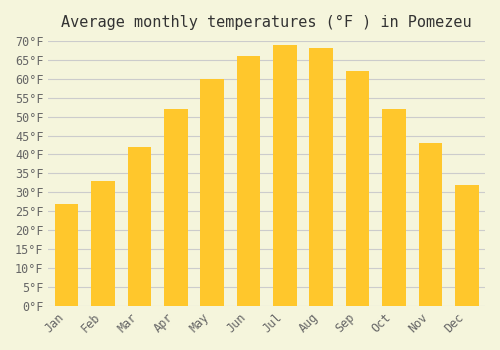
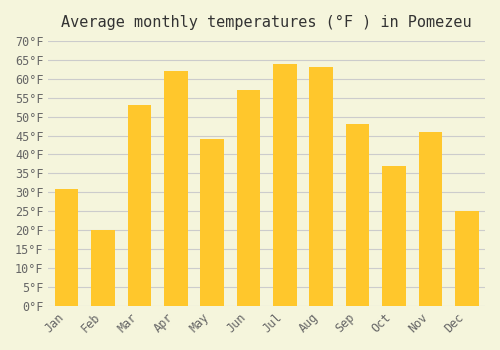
Jan: 27°F -> 31°F
Feb: 33°F -> 20°F
Mar: 42°F -> 53°F
Apr: 52°F -> 62°F
May: 60°F -> 44°F
Jun: 66°F -> 57°F
Jul: 69°F -> 64°F
Aug: 68°F -> 63°F
Sep: 62°F -> 48°F
Oct: 52°F -> 37°F
Nov: 43°F -> 46°F
Dec: 32°F -> 25°F
